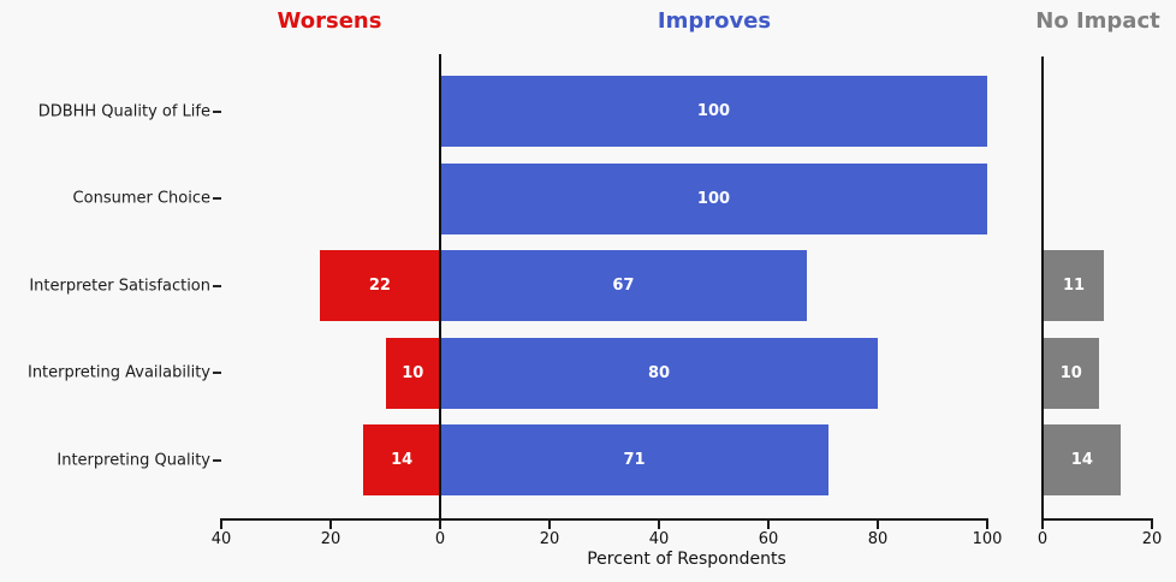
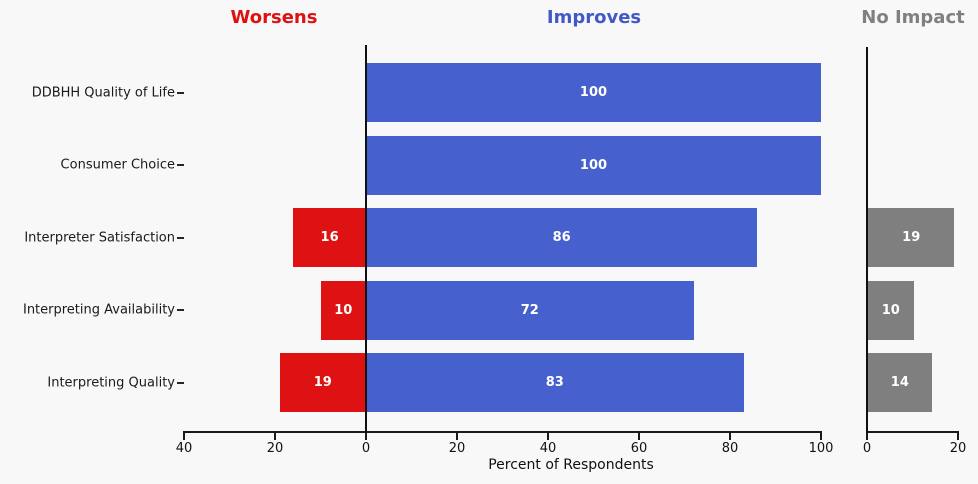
Worsens/Interpreter Satisfaction: 22 -> 16
Improves/Interpreter Satisfaction: 67 -> 86
No Impact/Interpreter Satisfaction: 11 -> 19
Improves/Interpreting Availability: 80 -> 72
Worsens/Interpreting Quality: 14 -> 19
Improves/Interpreting Quality: 71 -> 83
